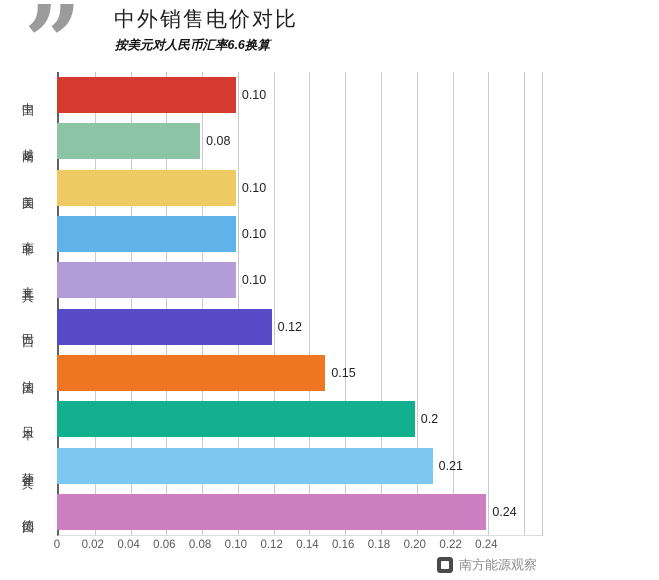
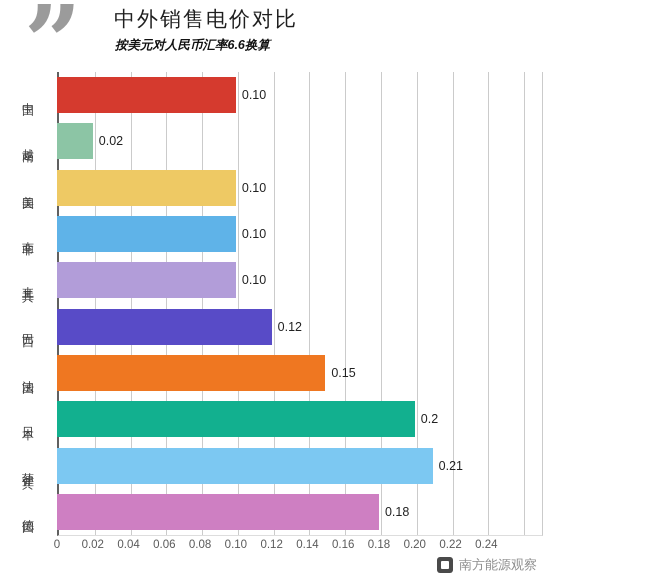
越南: 0.08 -> 0.02
德国: 0.24 -> 0.18
